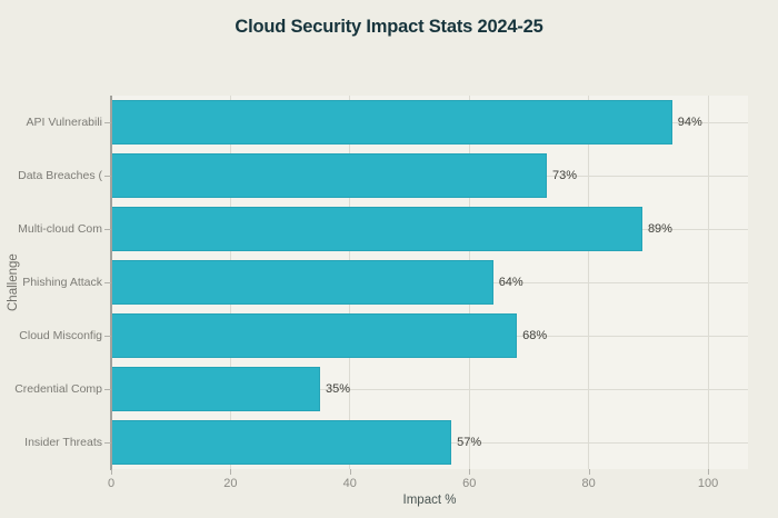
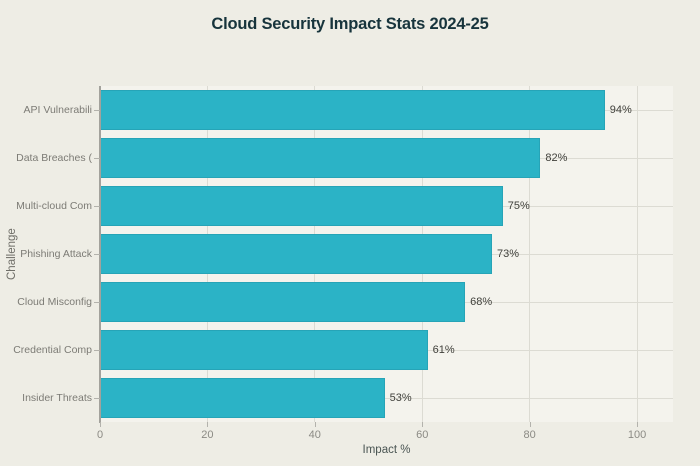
Data Breaches (: 73% -> 82%
Multi-cloud Com: 89% -> 75%
Phishing Attack: 64% -> 73%
Credential Comp: 35% -> 61%
Insider Threats: 57% -> 53%
